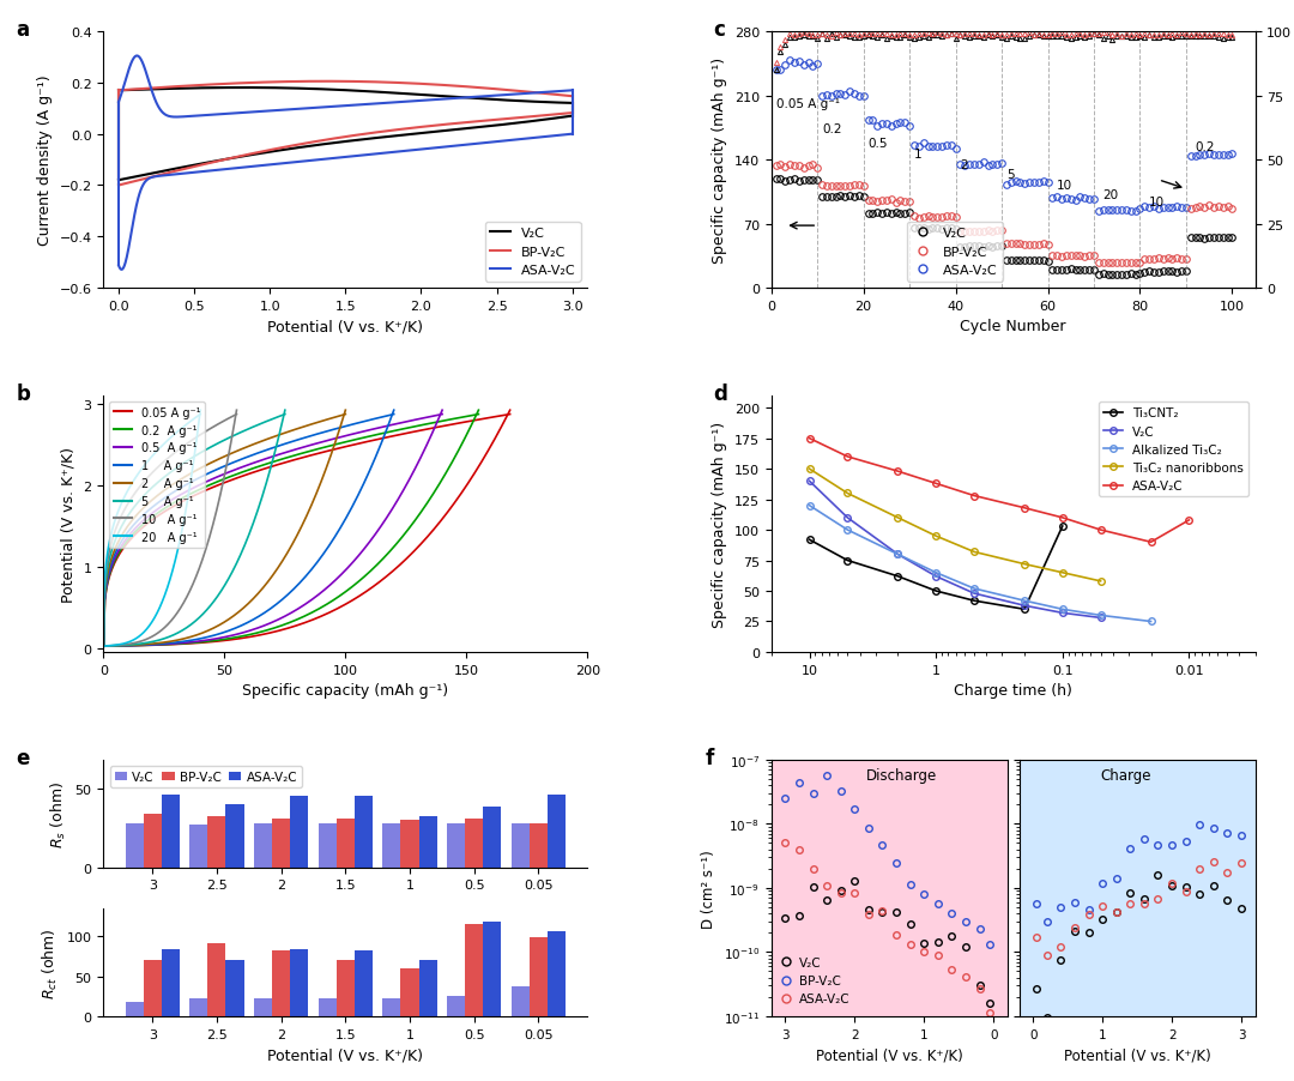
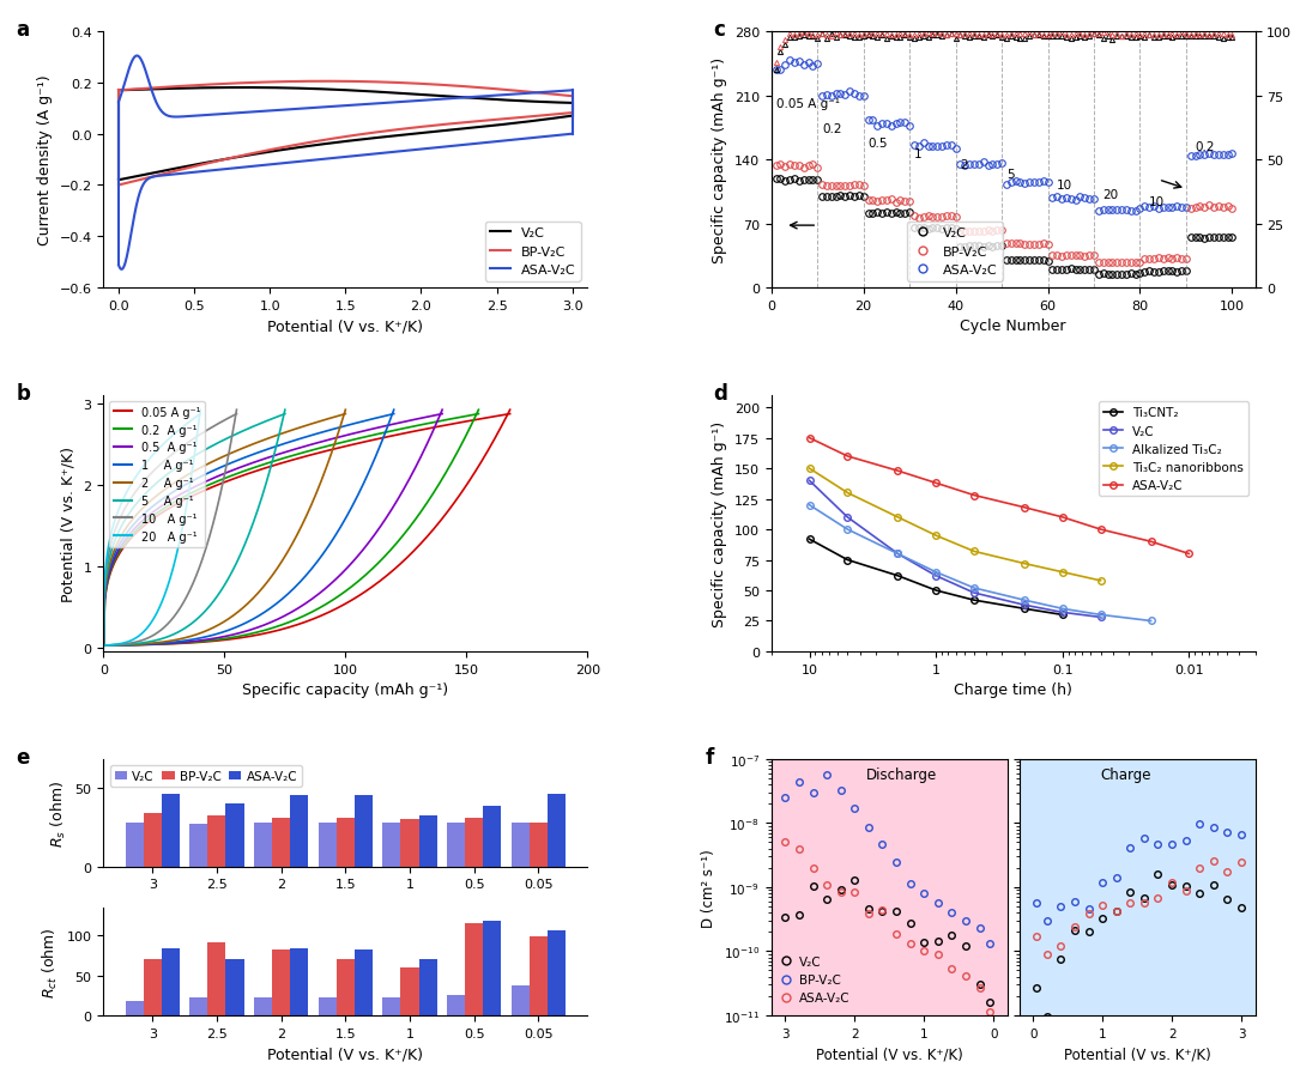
Ti₃CNT₂/0.1: 103 -> 30
ASA-V₂C/0.01: 108 -> 80
